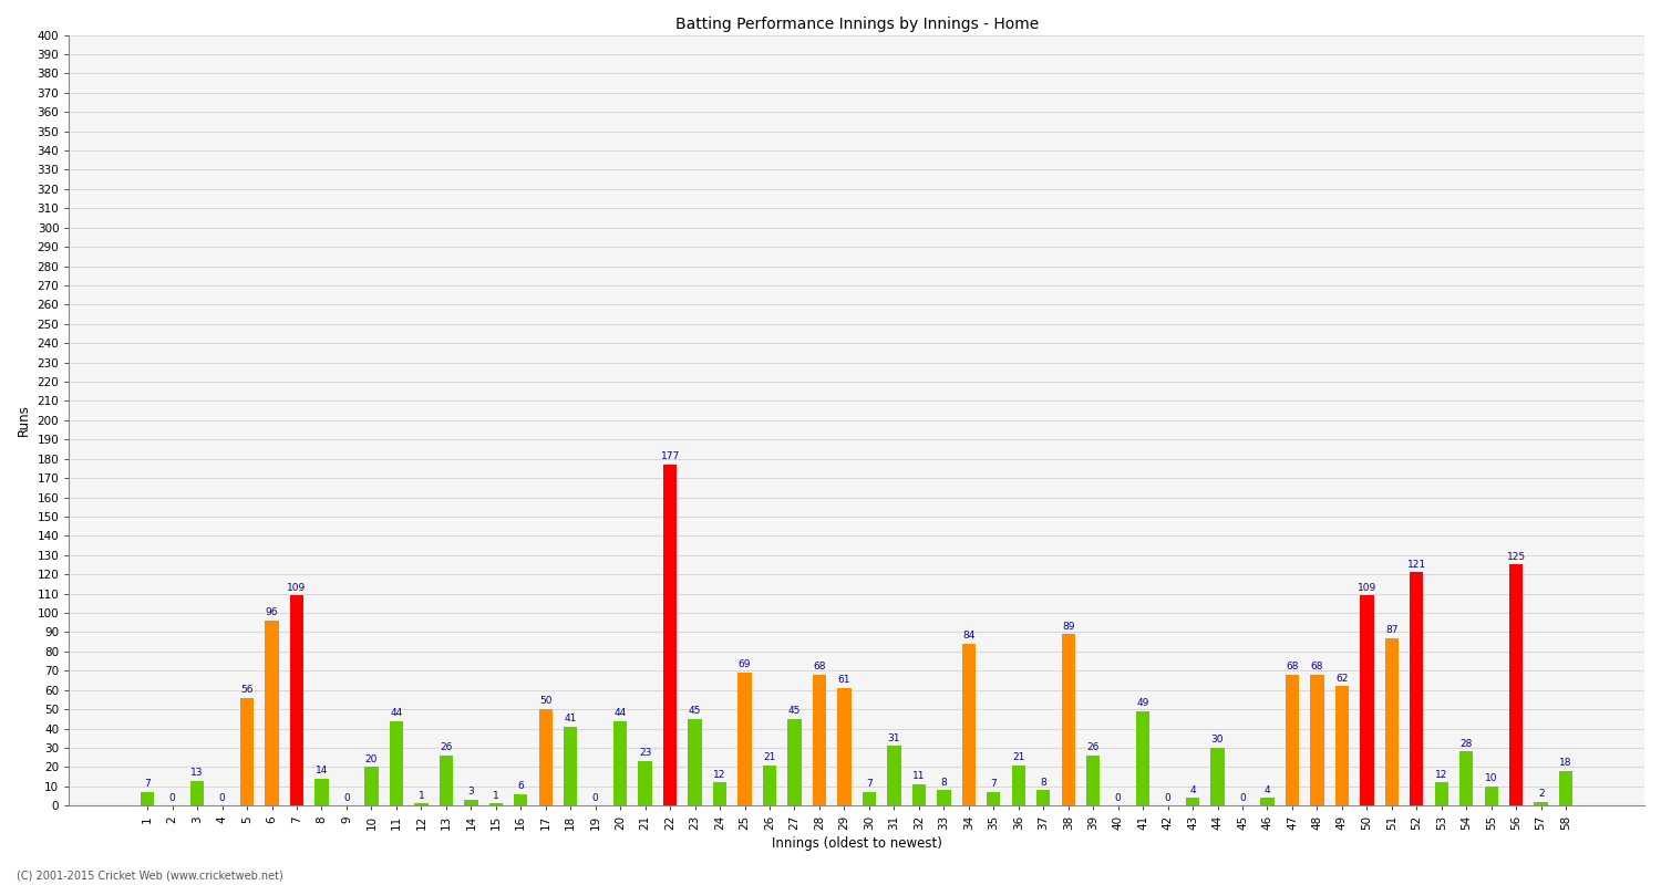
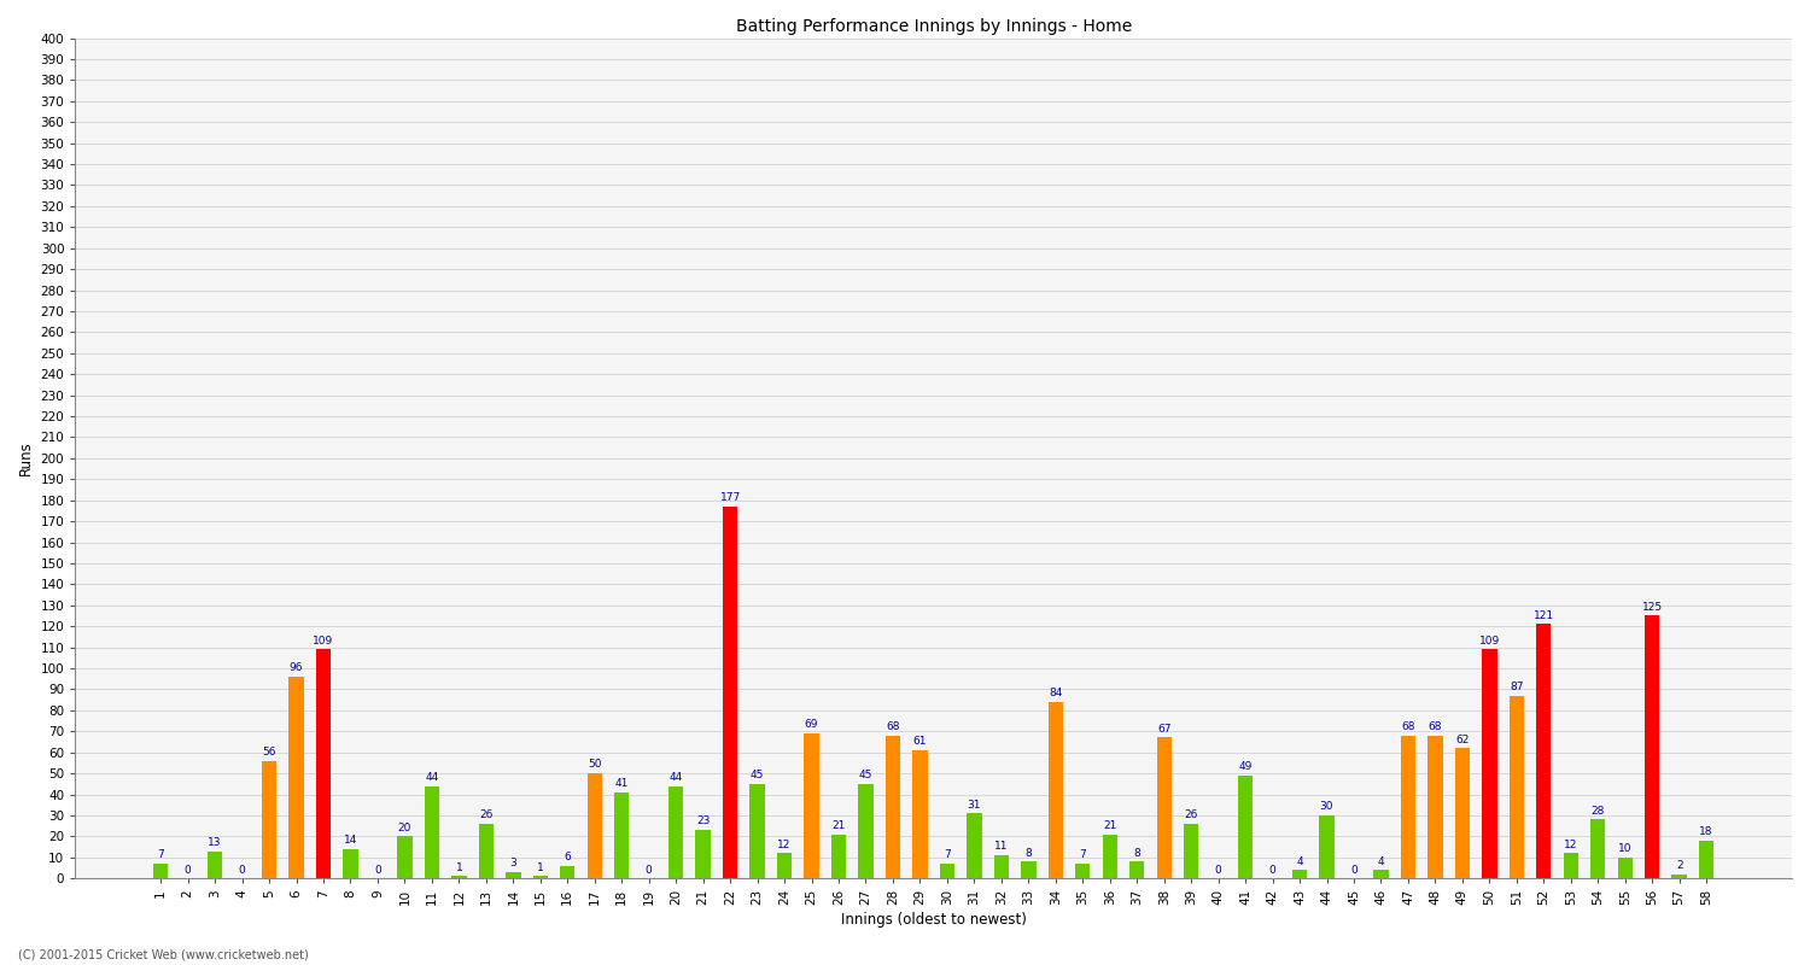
38: 89 -> 67
